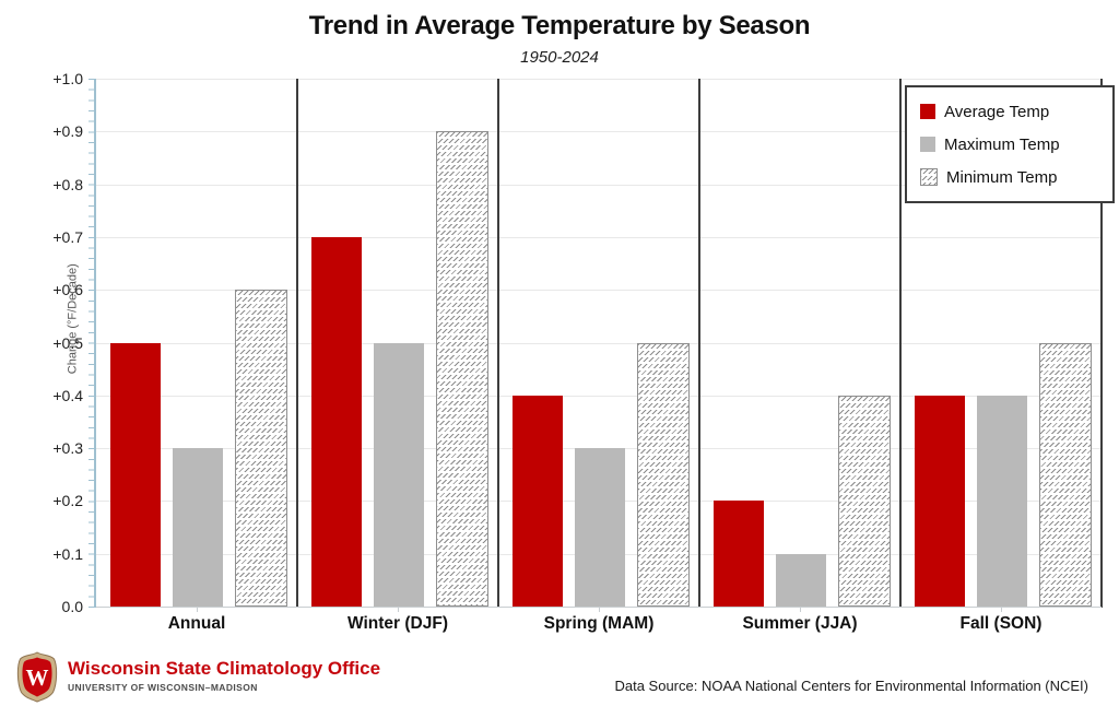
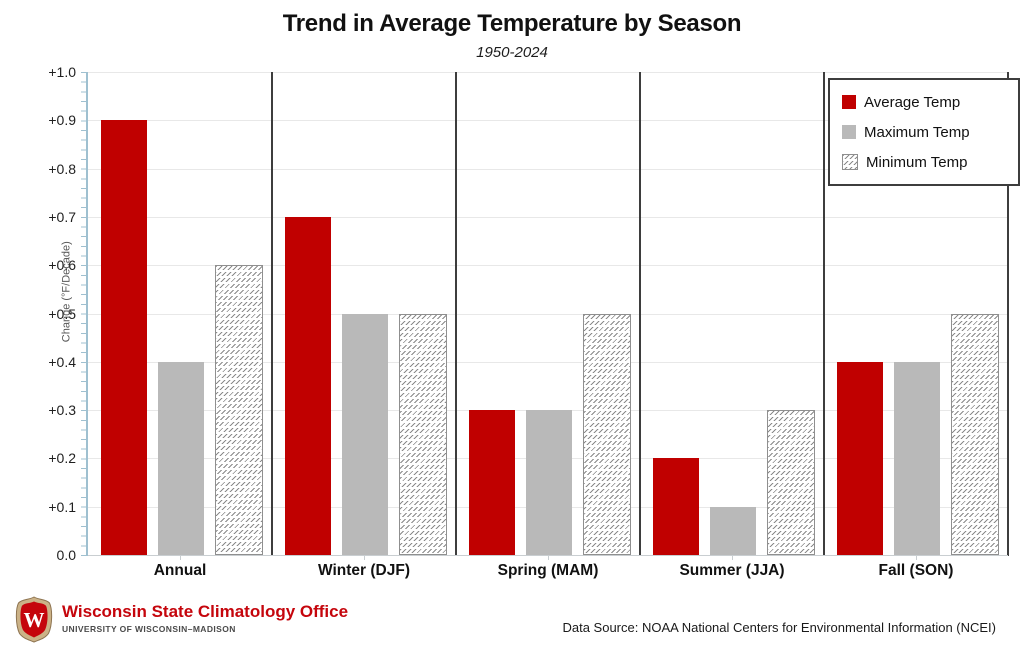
Average Temp/Annual: 0.5 -> 0.9
Maximum Temp/Annual: 0.3 -> 0.4
Minimum Temp/Winter (DJF): 0.9 -> 0.5
Average Temp/Spring (MAM): 0.4 -> 0.3
Minimum Temp/Summer (JJA): 0.4 -> 0.3
